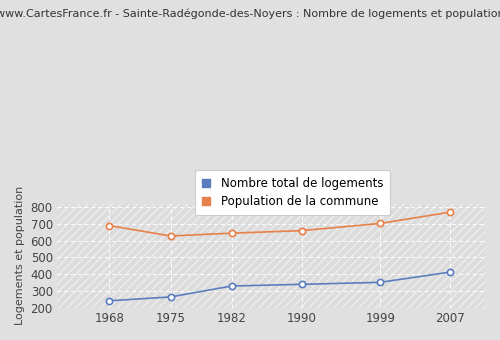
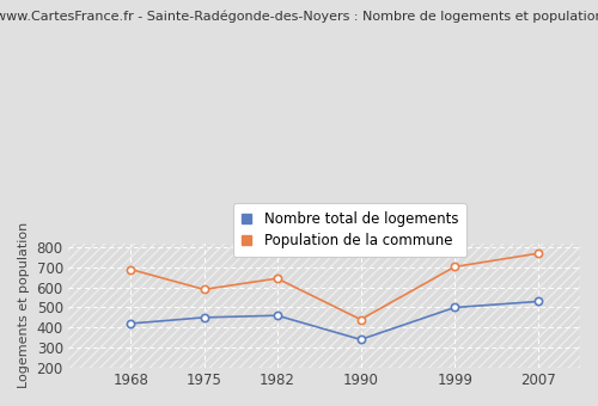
Nombre total de logements/1968: 240 -> 420
Nombre total de logements/1975: 260 -> 450
Population de la commune/1975: 630 -> 590
Nombre total de logements/1982: 330 -> 460
Population de la commune/1990: 660 -> 440
Nombre total de logements/1999: 350 -> 500
Nombre total de logements/2007: 410 -> 530
